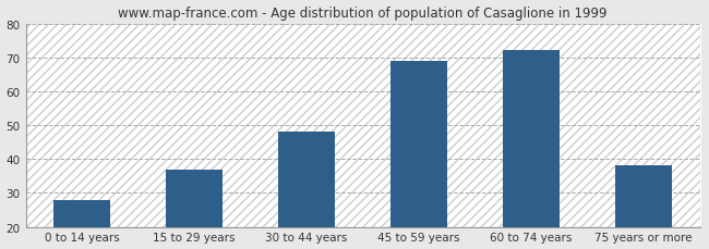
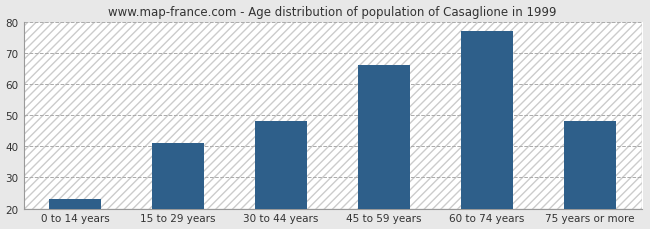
0 to 14 years: 28 -> 23
15 to 29 years: 37 -> 41
45 to 59 years: 69 -> 66
60 to 74 years: 72 -> 77
75 years or more: 38 -> 48
